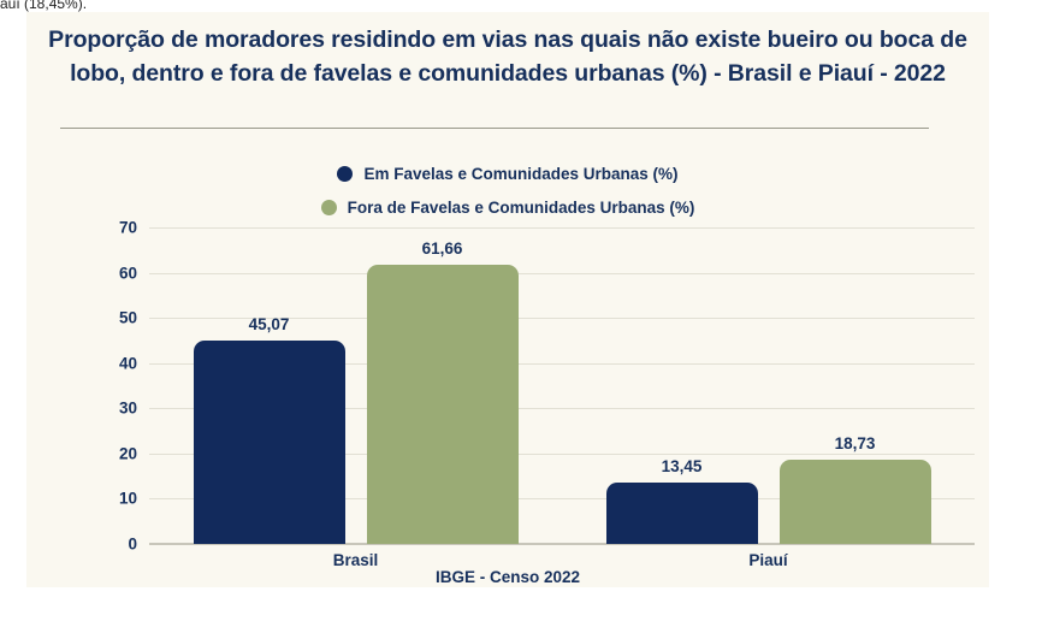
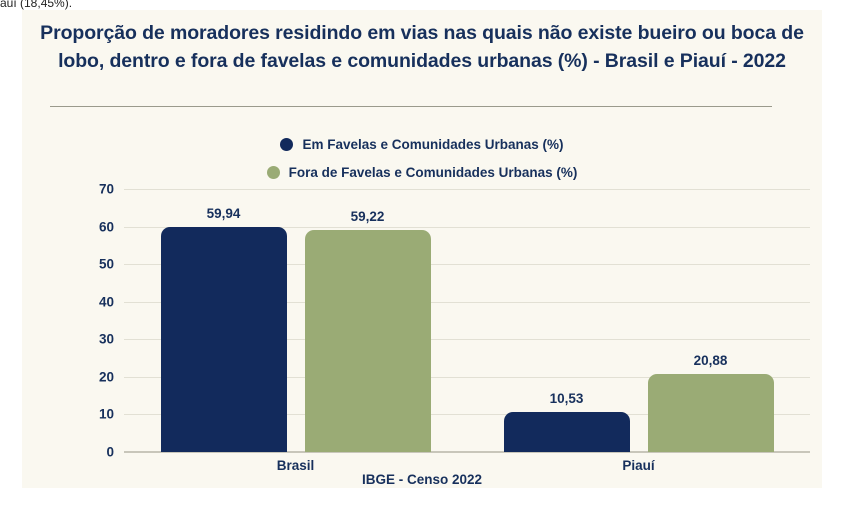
Em Favelas e Comunidades Urbanas (%)/Brasil: 45,07 -> 59,94
Fora de Favelas e Comunidades Urbanas (%)/Brasil: 61,66 -> 59,22
Em Favelas e Comunidades Urbanas (%)/Piauí: 13,45 -> 10,53
Fora de Favelas e Comunidades Urbanas (%)/Piauí: 18,73 -> 20,88
